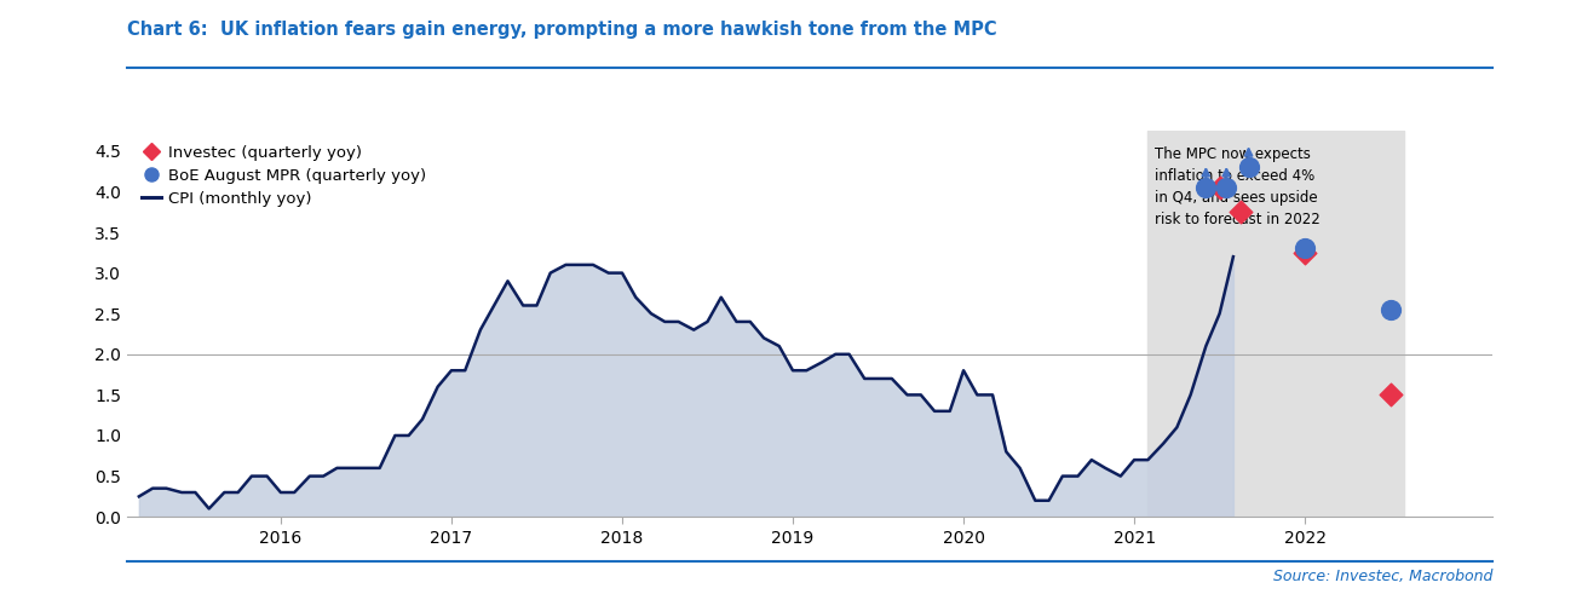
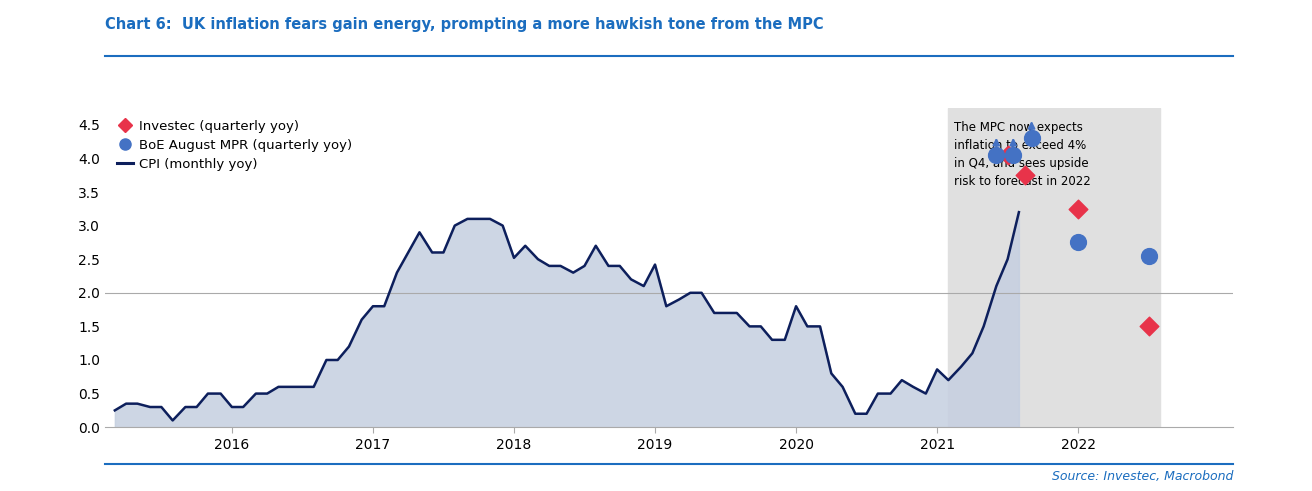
CPI (monthly yoy)/2018: 3.00 -> 2.52
CPI (monthly yoy)/2019: 1.80 -> 2.42
CPI (monthly yoy)/2021: 0.70 -> 0.86
BoE August MPR (quarterly yoy)/2022: 3.30 -> 2.76
